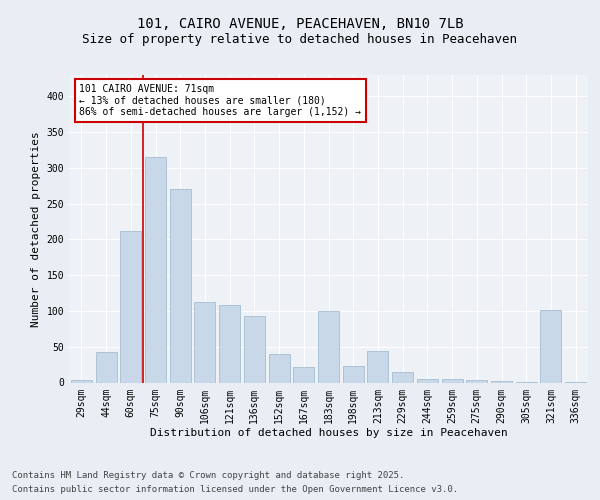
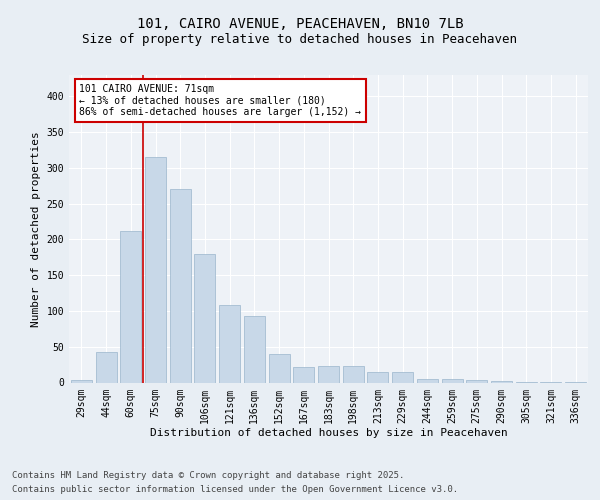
106sqm: 112 -> 179
183sqm: 100 -> 23
213sqm: 44 -> 14
321sqm: 102 -> 1
